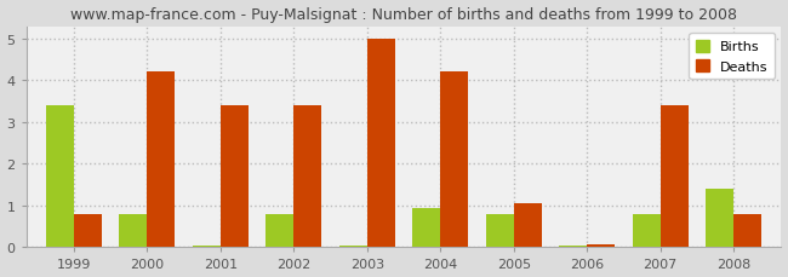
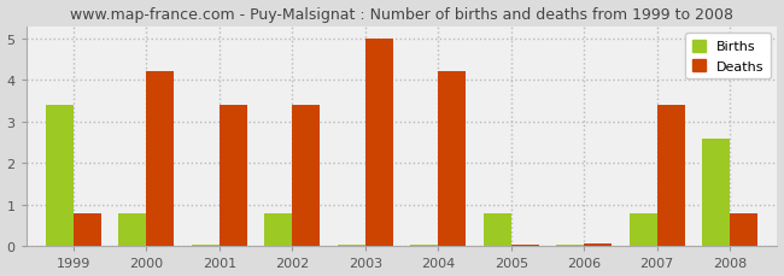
Births/2004: 0.95 -> 0.03
Deaths/2005: 1.05 -> 0.03
Births/2008: 1.40 -> 2.60
